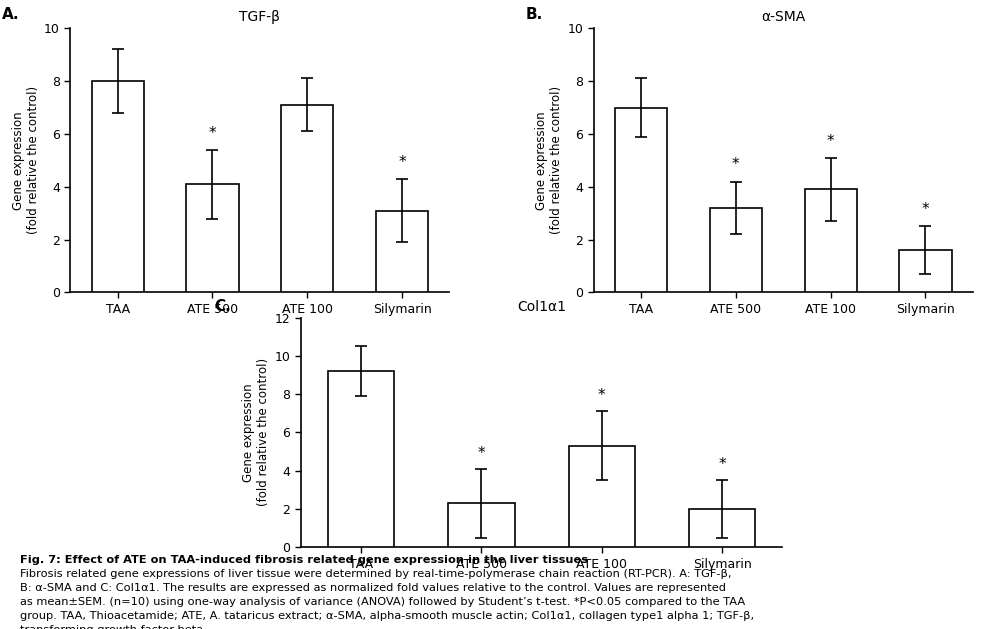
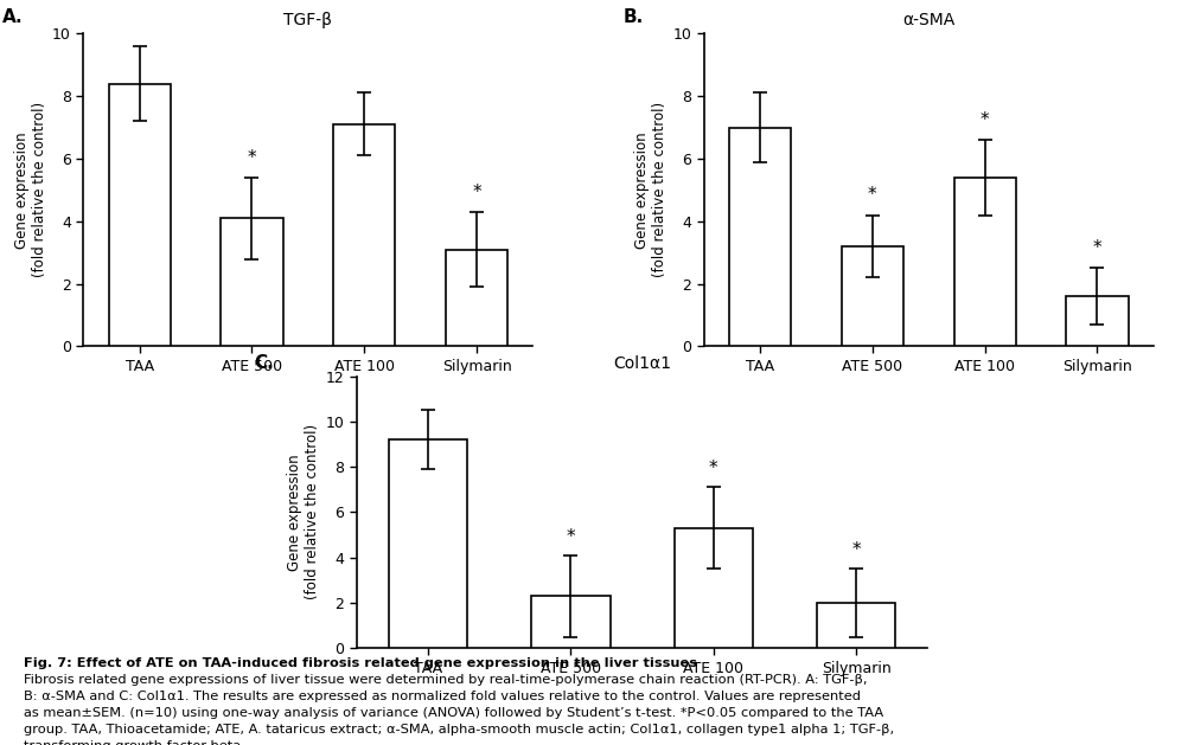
TGF-β/TAA: 8.0 -> 8.4
α-SMA/ATE 100: 3.9 -> 5.4
